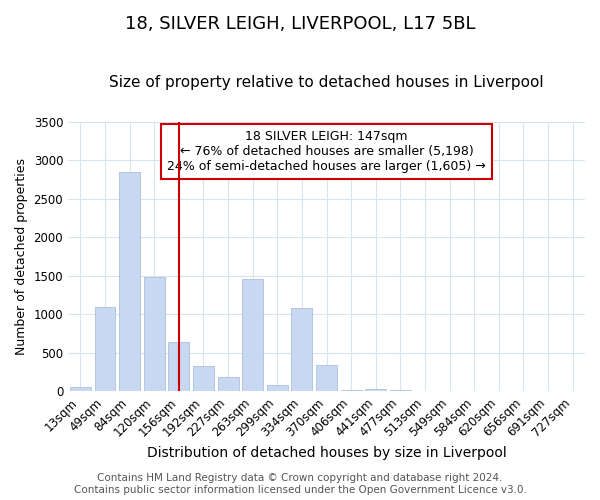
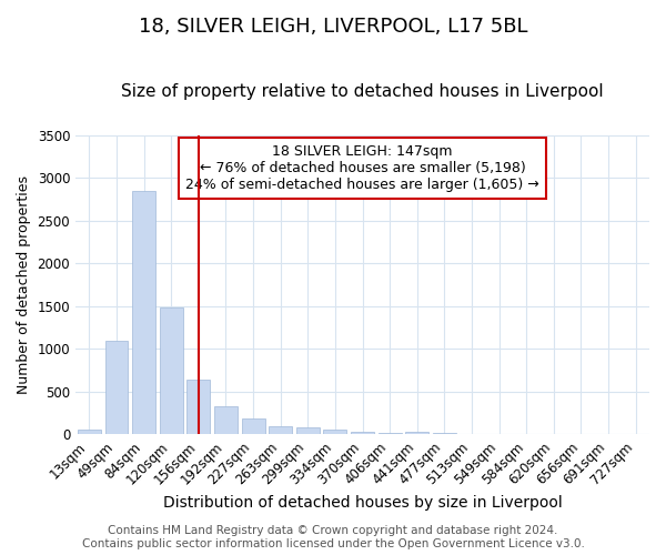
263sqm: 1460 -> 100
334sqm: 1080 -> 60
370sqm: 340 -> 30
